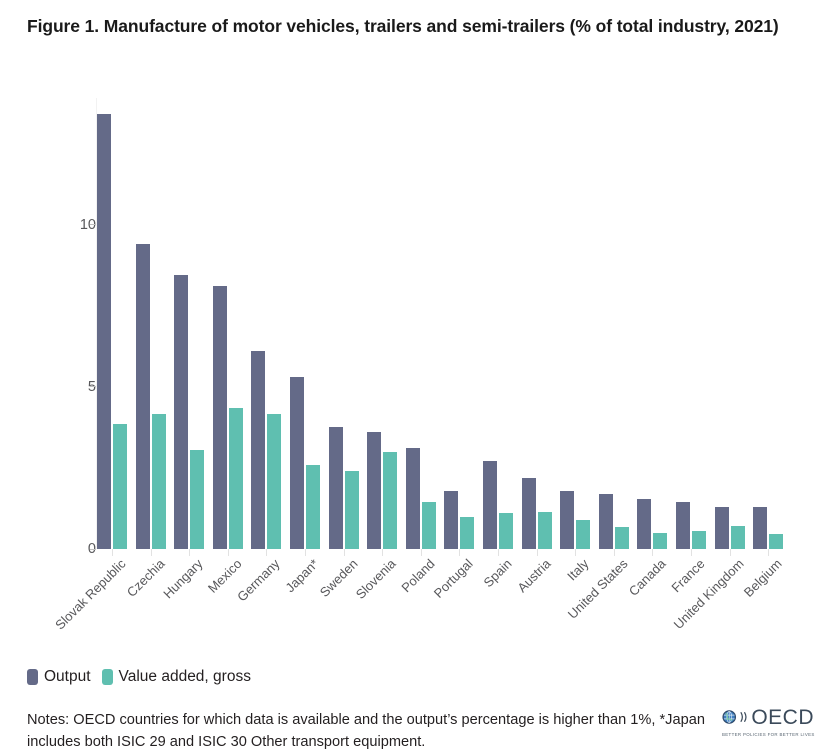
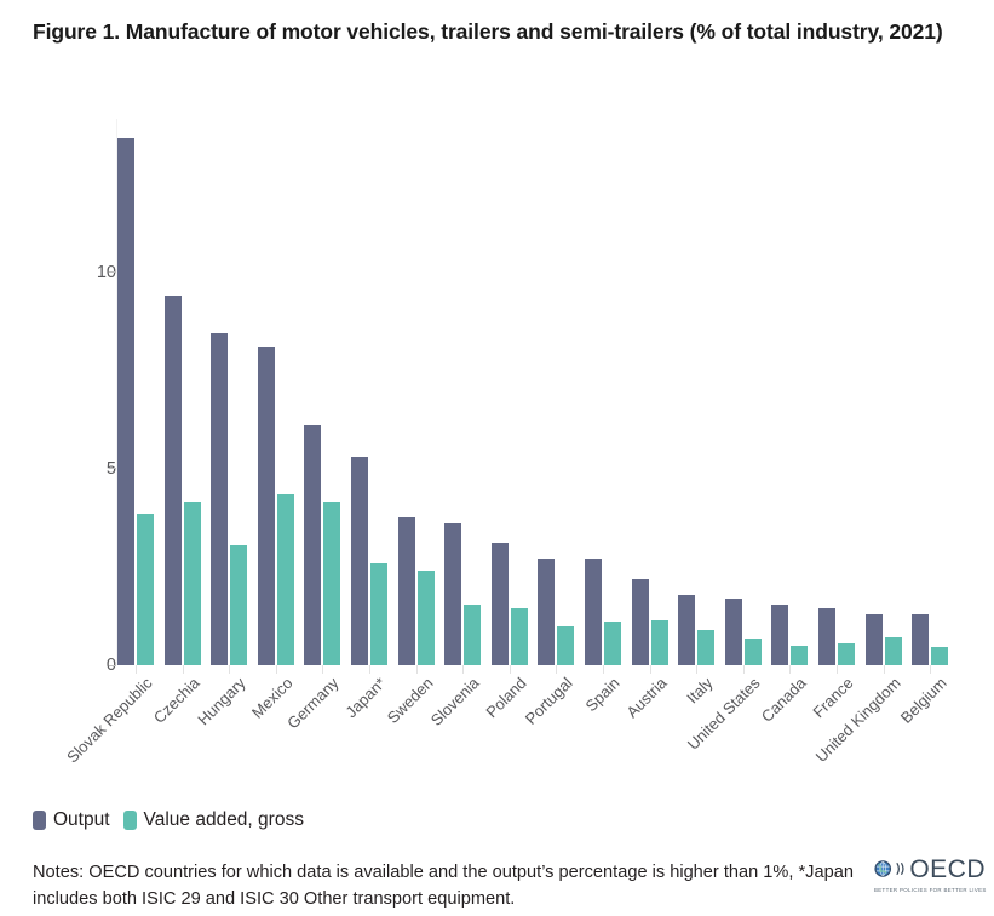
Value added, gross/Slovenia: 3.0 -> 1.6
Output/Portugal: 1.8 -> 2.7
